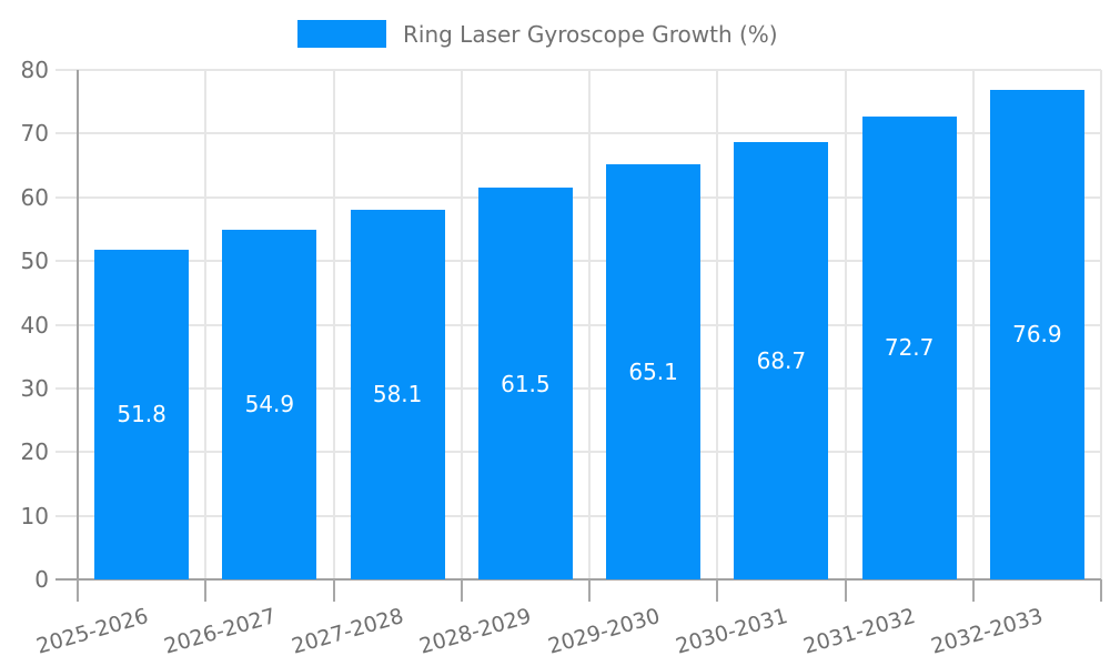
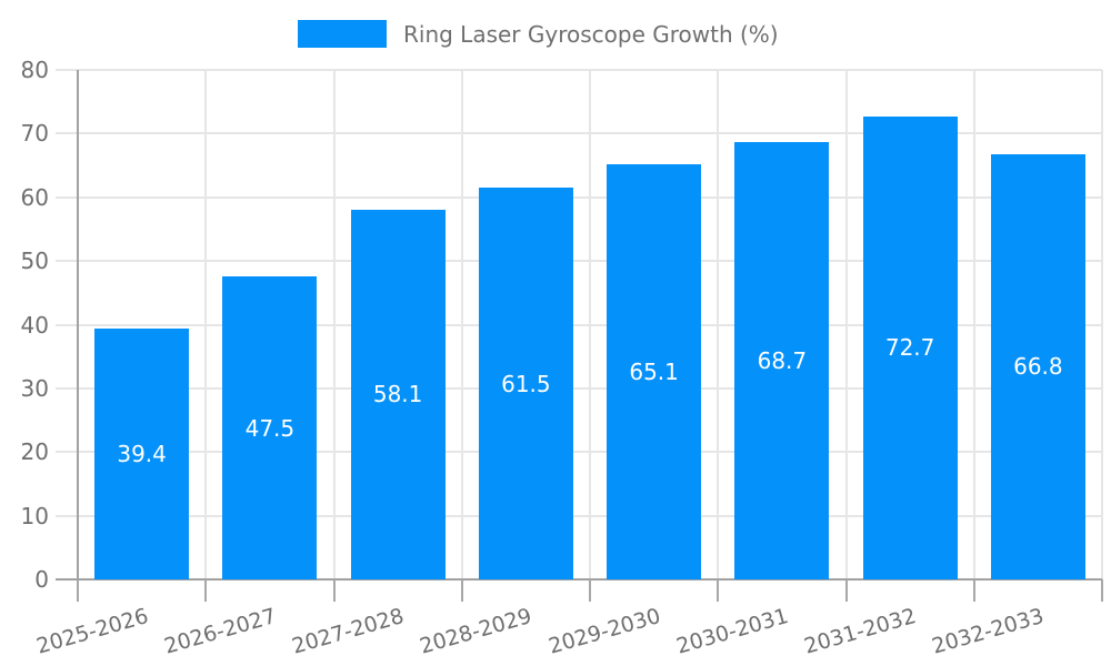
2025-2026: 51.8 -> 39.4
2026-2027: 54.9 -> 47.5
2032-2033: 76.9 -> 66.8
